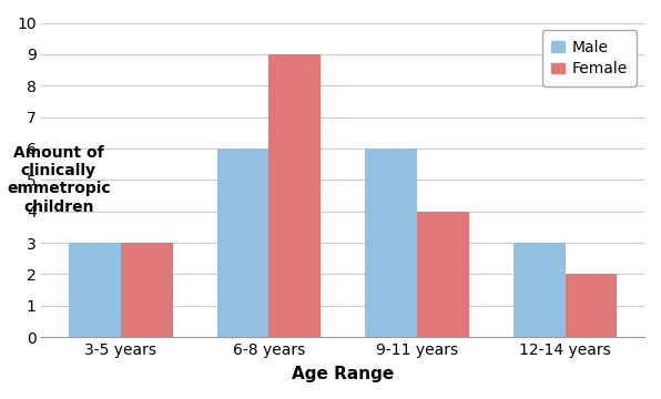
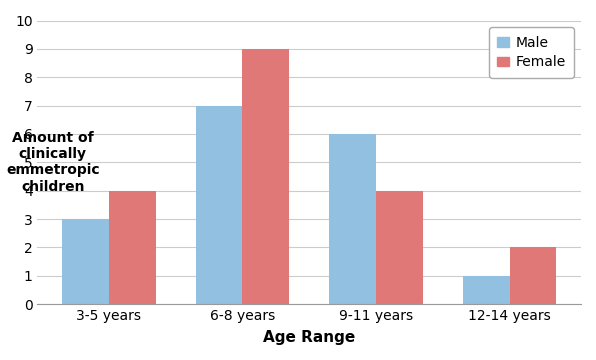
Female/3-5 years: 3 -> 4
Male/6-8 years: 6 -> 7
Male/12-14 years: 3 -> 1
